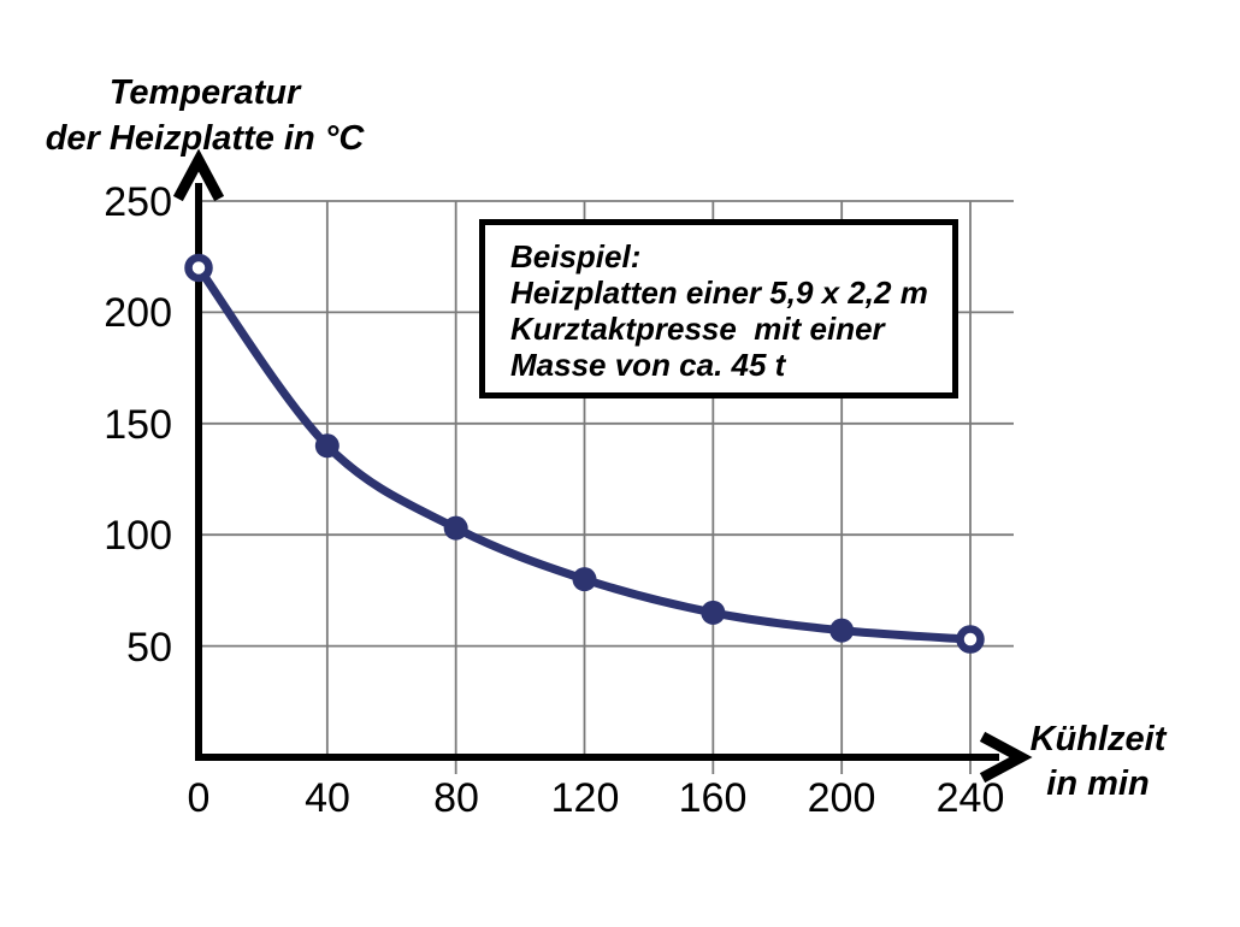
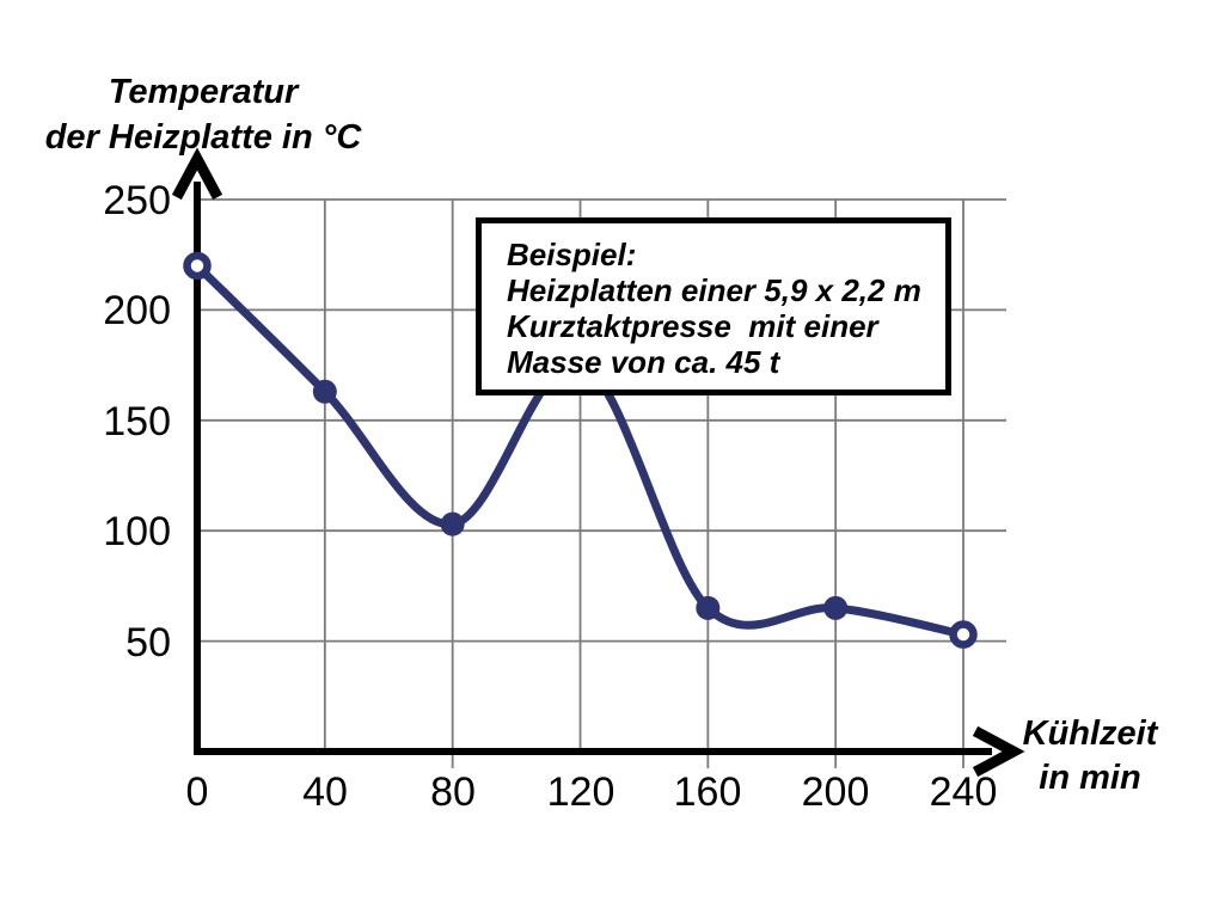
40: 140 -> 163
120: 80 -> 176
200: 57 -> 65
